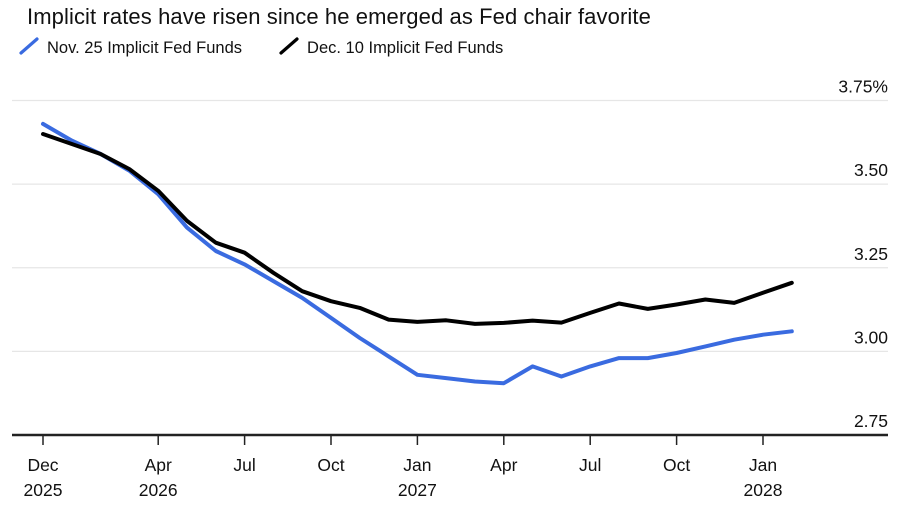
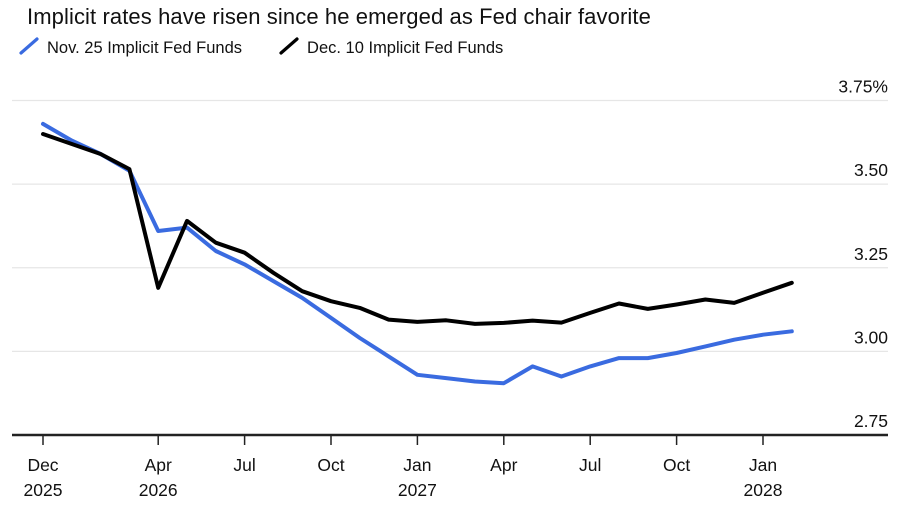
Nov. 25 Implicit Fed Funds/Apr 2026: 3.47% -> 3.36%
Dec. 10 Implicit Fed Funds/Apr 2026: 3.48% -> 3.19%
